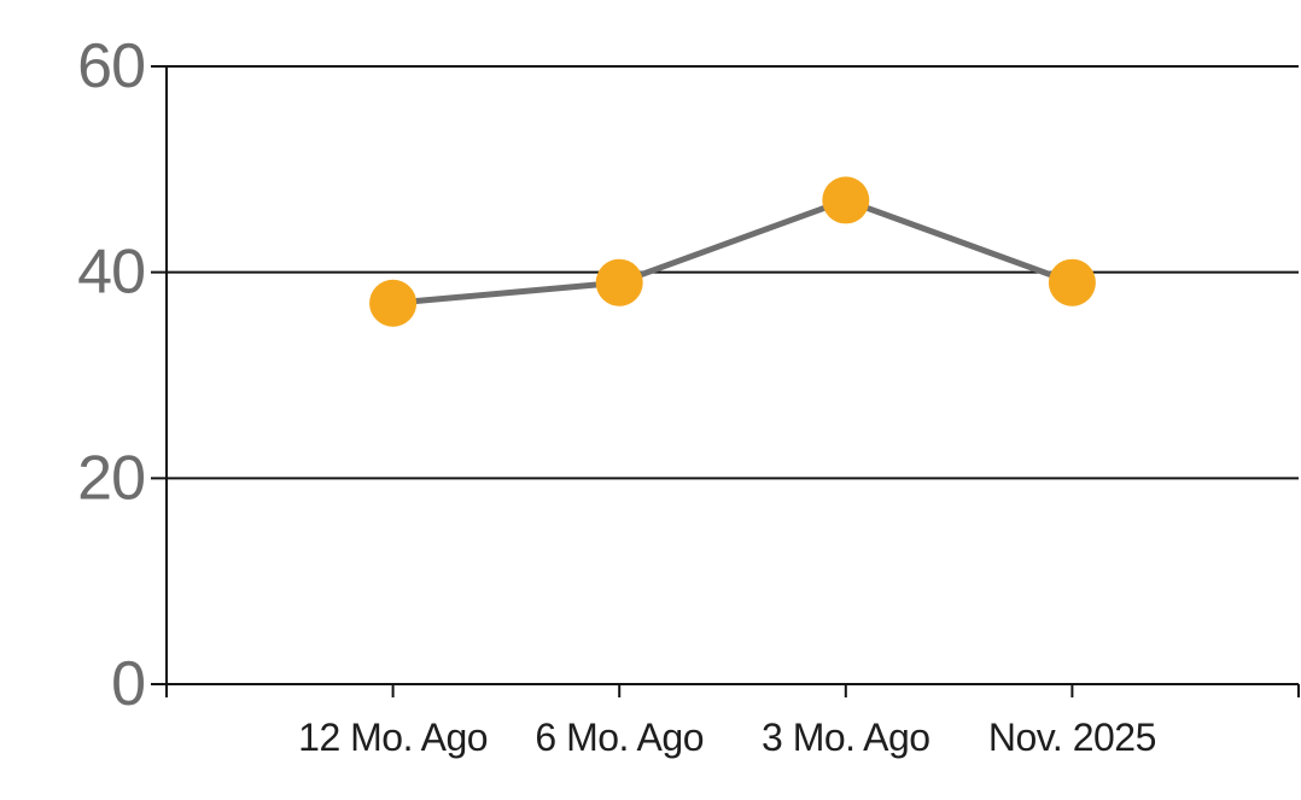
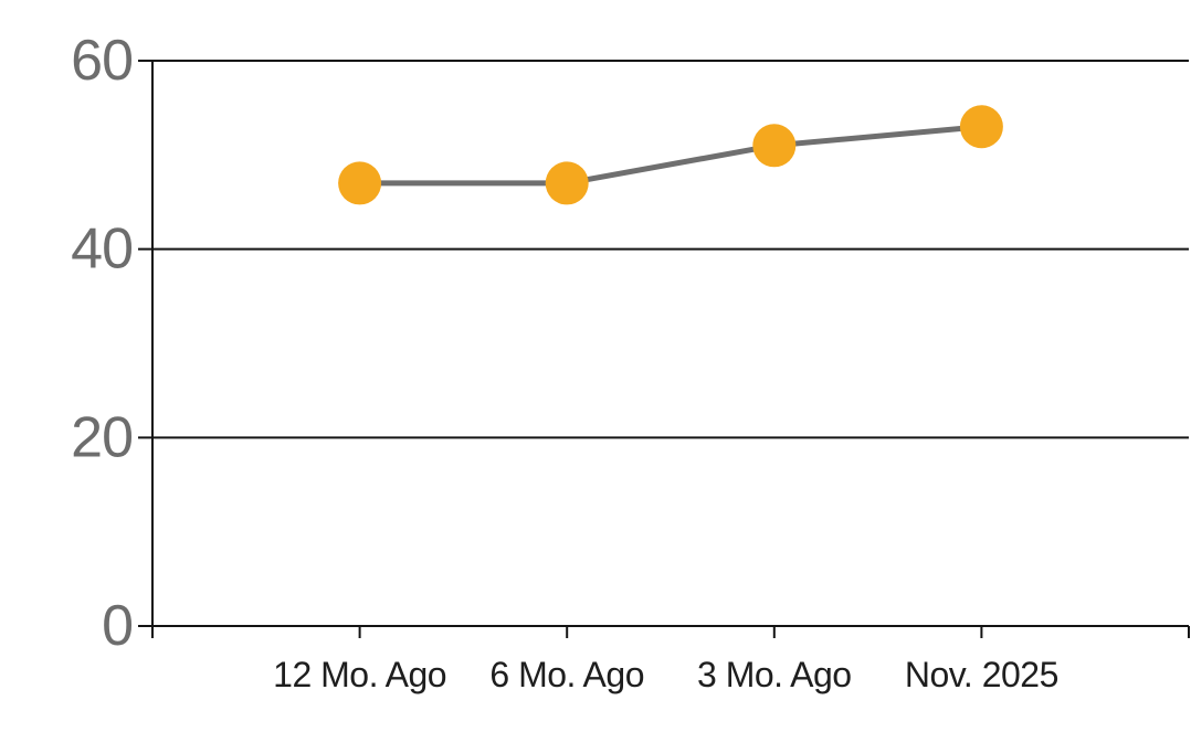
12 Mo. Ago: 37 -> 47
6 Mo. Ago: 39 -> 47
3 Mo. Ago: 47 -> 51
Nov. 2025: 39 -> 53
